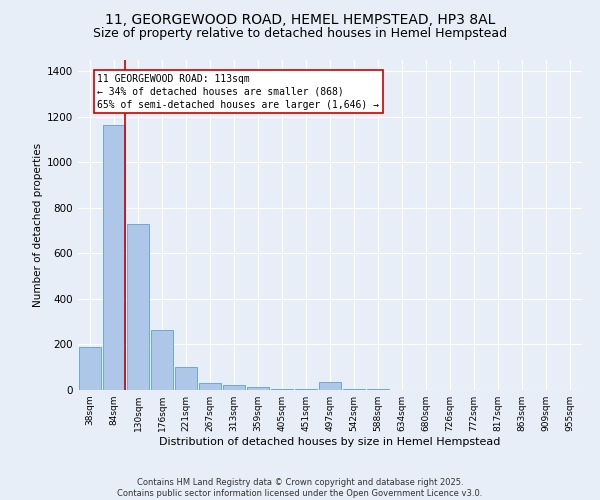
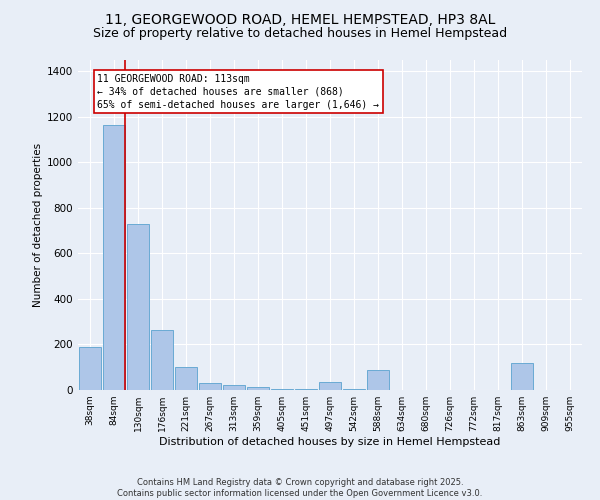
588sqm: 3 -> 90
863sqm: 2 -> 120
